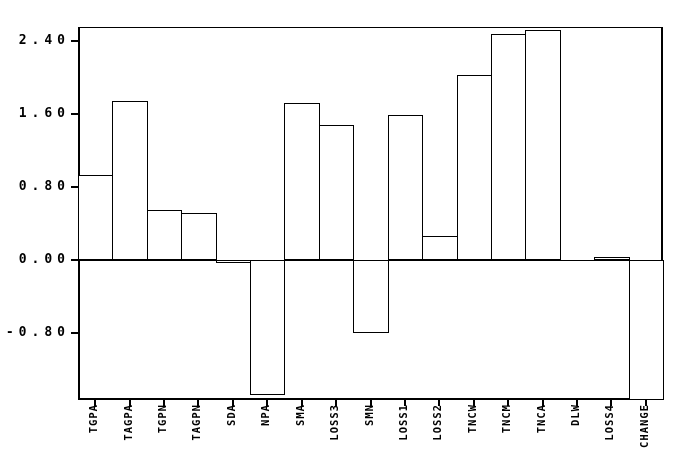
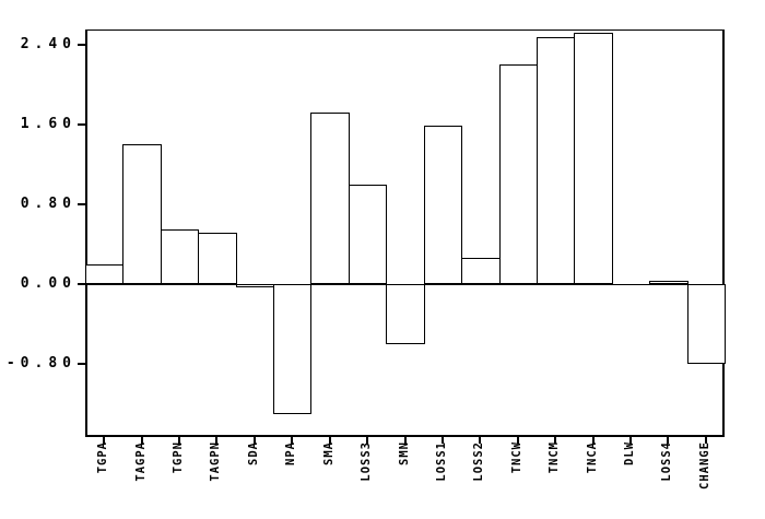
TGPA: 0.9 -> 0.2
TAGPA: 1.7 -> 1.4
NPA: -1.5 -> -1.3
LOSS3: 1.5 -> 1.0
SMN: -0.8 -> -0.6
TNCW: 2.0 -> 2.2
CHANGE: -1.5 -> -0.8
